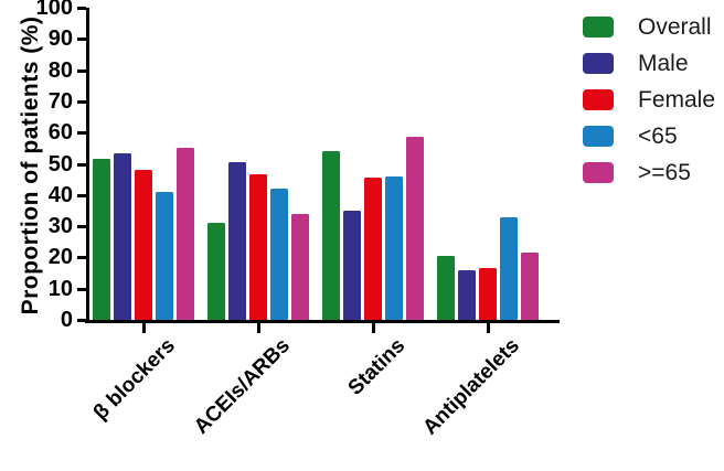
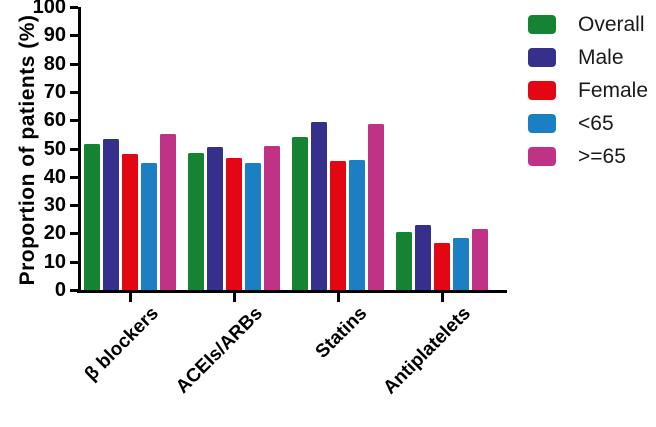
<65/β blockers: 41 -> 45
Overall/ACEIs/ARBs: 31 -> 48
<65/ACEIs/ARBs: 42 -> 45
>=65/ACEIs/ARBs: 34 -> 51
Male/Statins: 35 -> 60
Male/Antiplatelets: 16 -> 23
<65/Antiplatelets: 33 -> 18
